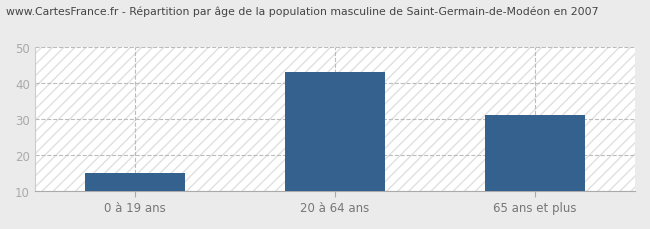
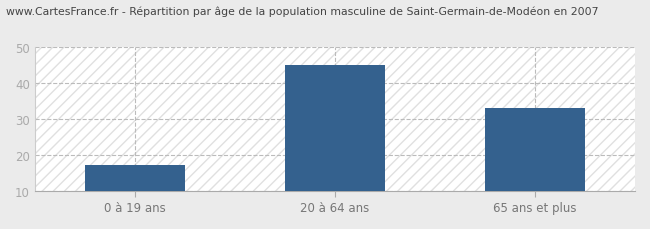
0 à 19 ans: 15 -> 17
20 à 64 ans: 43 -> 45
65 ans et plus: 31 -> 33
